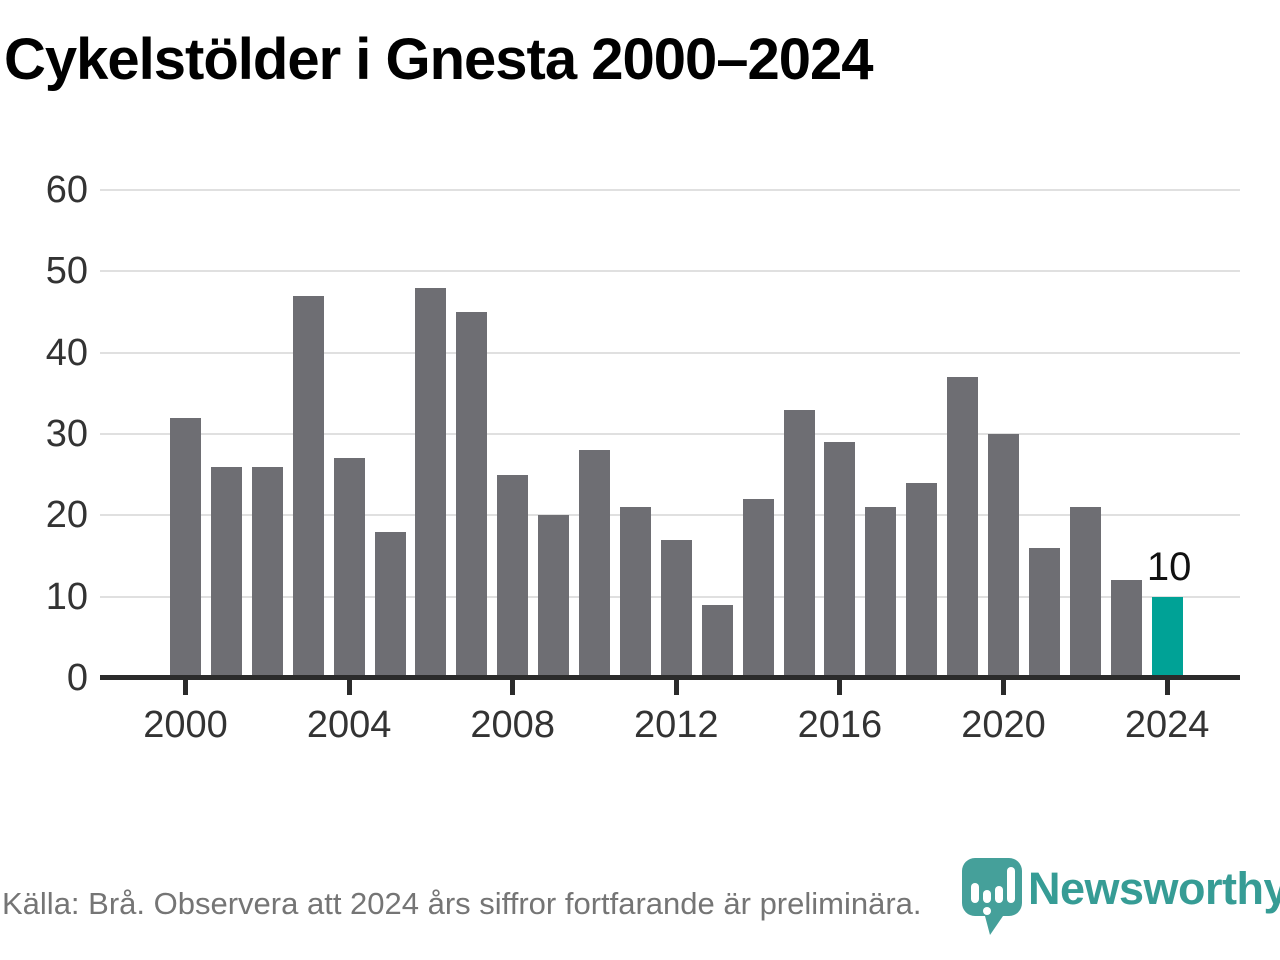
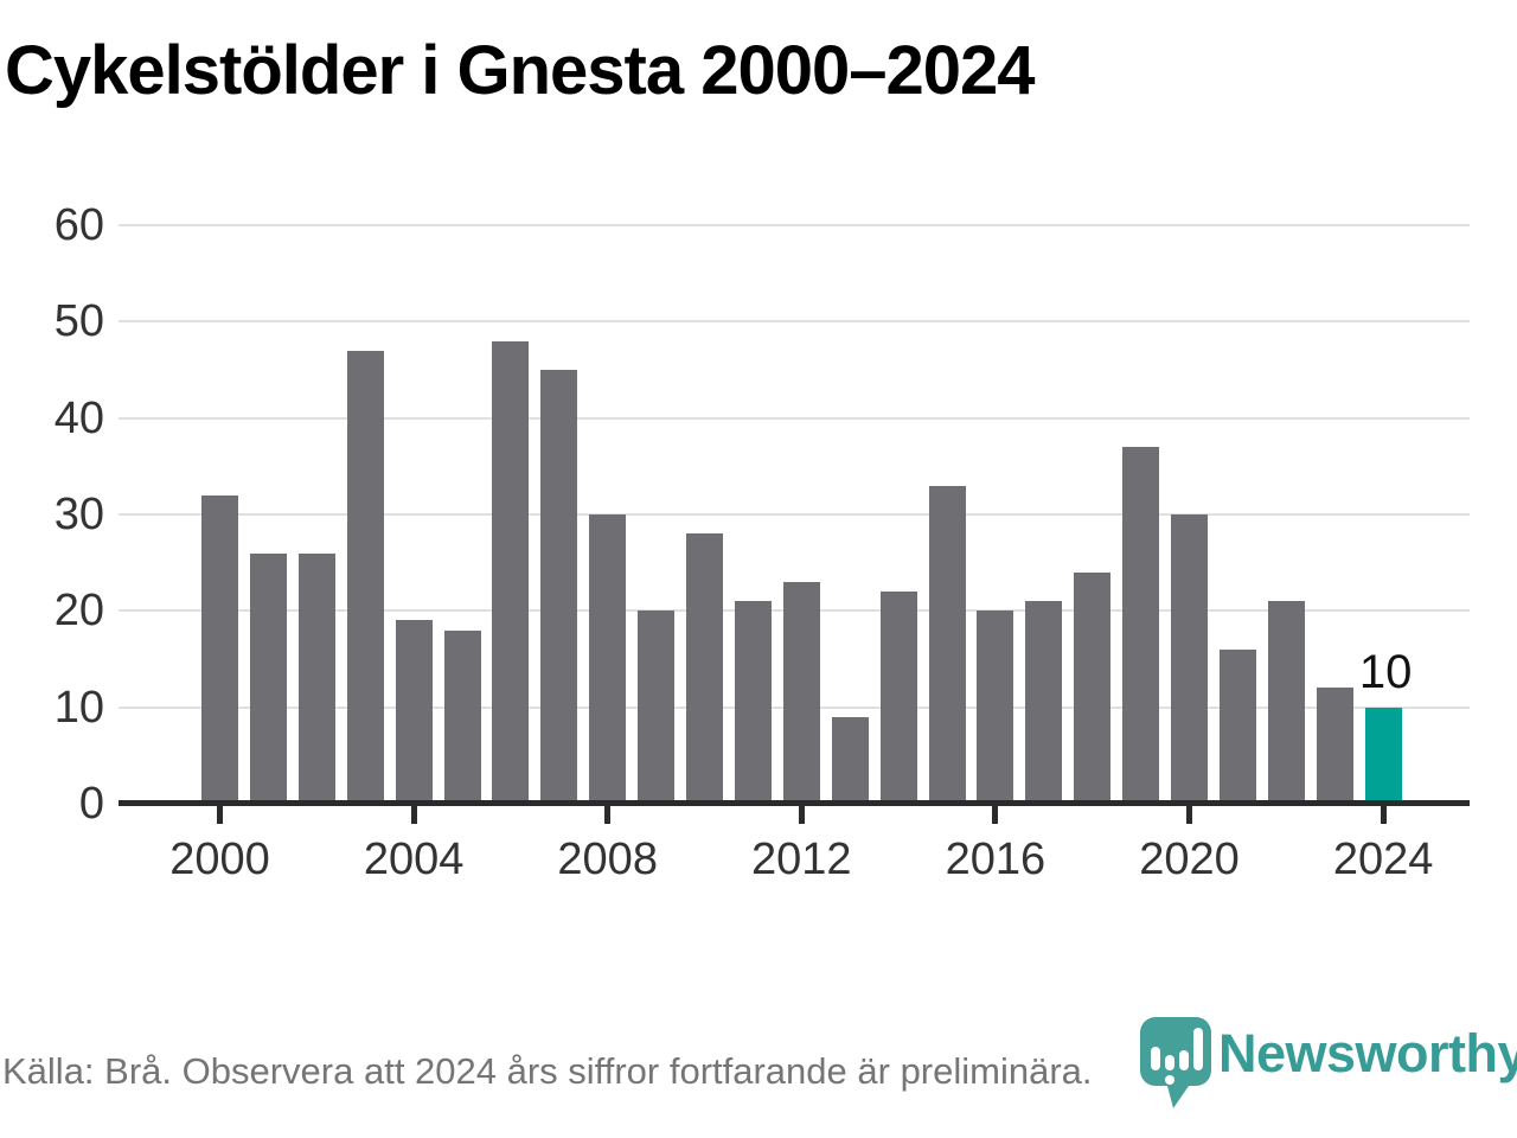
2004: 27 -> 19
2008: 25 -> 30
2012: 17 -> 23
2016: 29 -> 20
